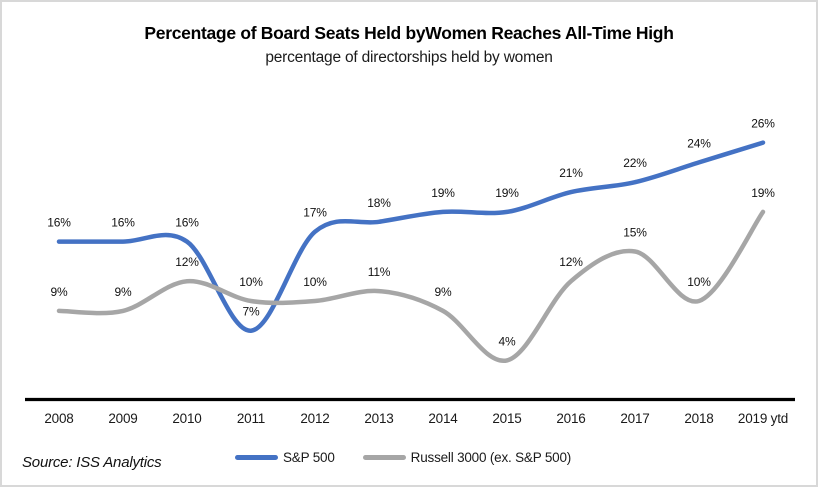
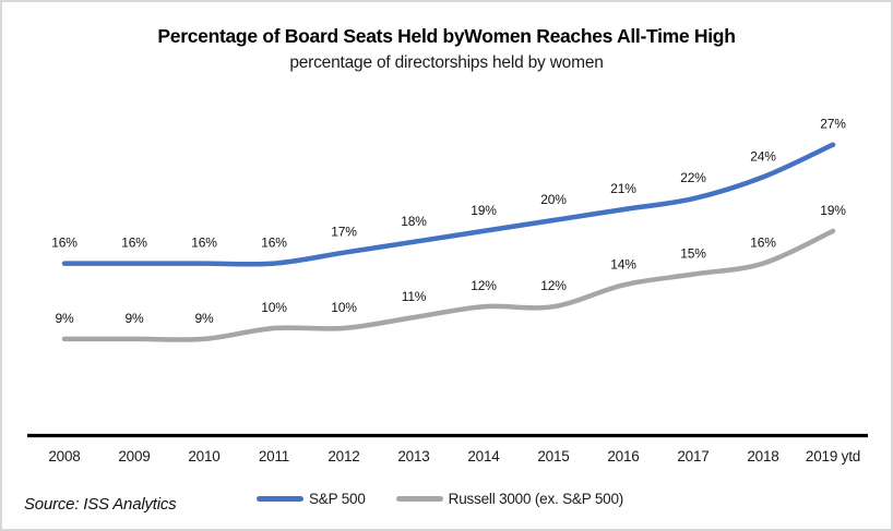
Russell 3000 (ex. S&P 500)/2010: 12% -> 9%
S&P 500/2011: 7% -> 16%
Russell 3000 (ex. S&P 500)/2014: 9% -> 12%
S&P 500/2015: 19% -> 20%
Russell 3000 (ex. S&P 500)/2015: 4% -> 12%
Russell 3000 (ex. S&P 500)/2016: 12% -> 14%
Russell 3000 (ex. S&P 500)/2018: 10% -> 16%
S&P 500/2019 ytd: 26% -> 27%
